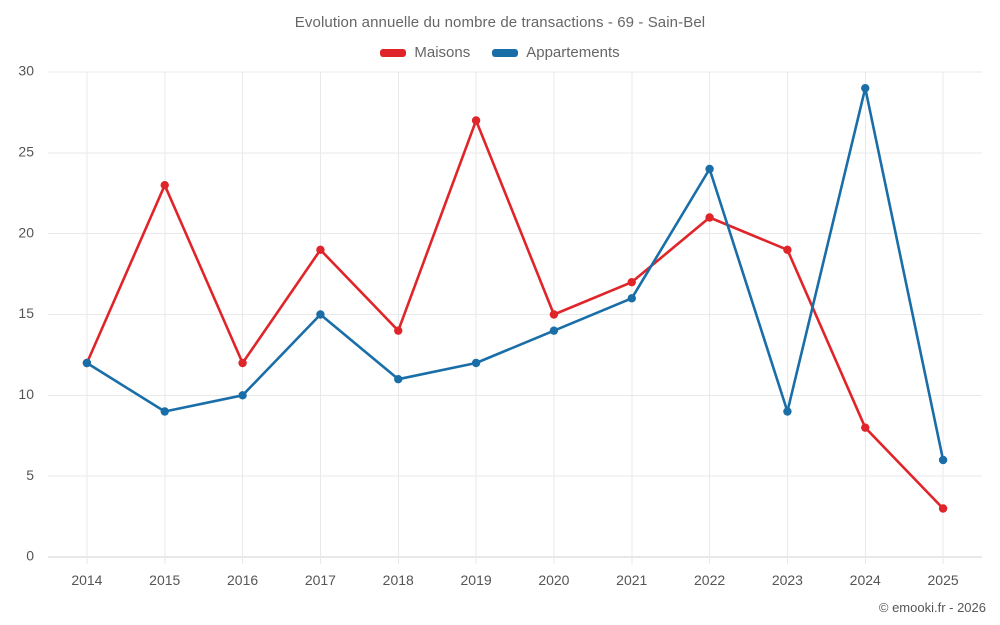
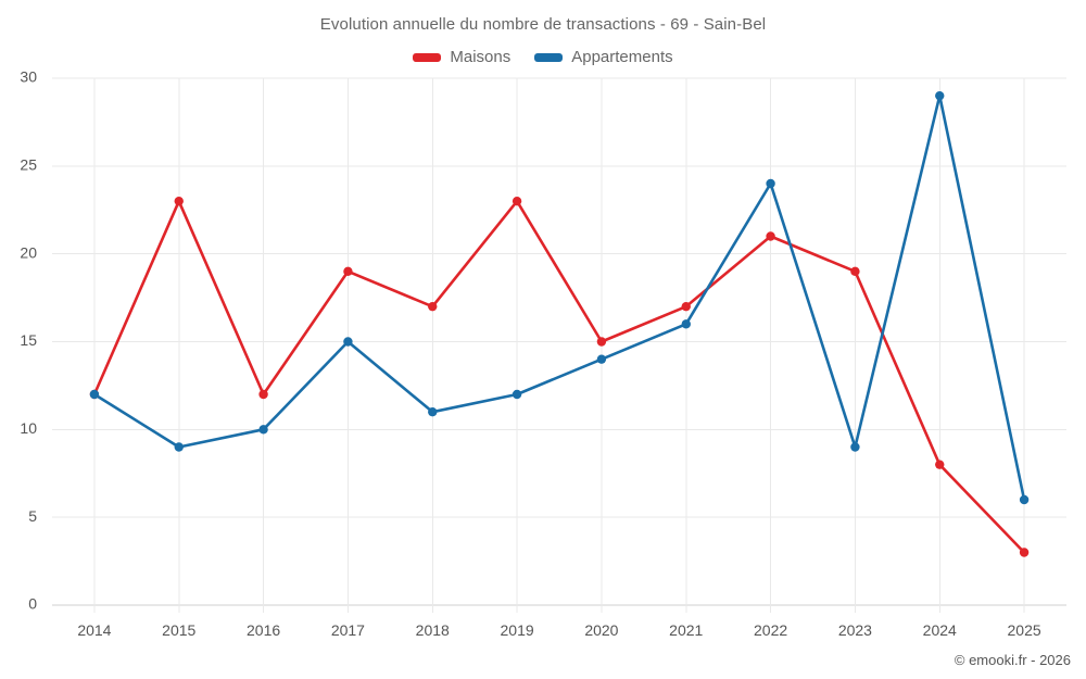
Maisons/2018: 14 -> 17
Maisons/2019: 27 -> 23
